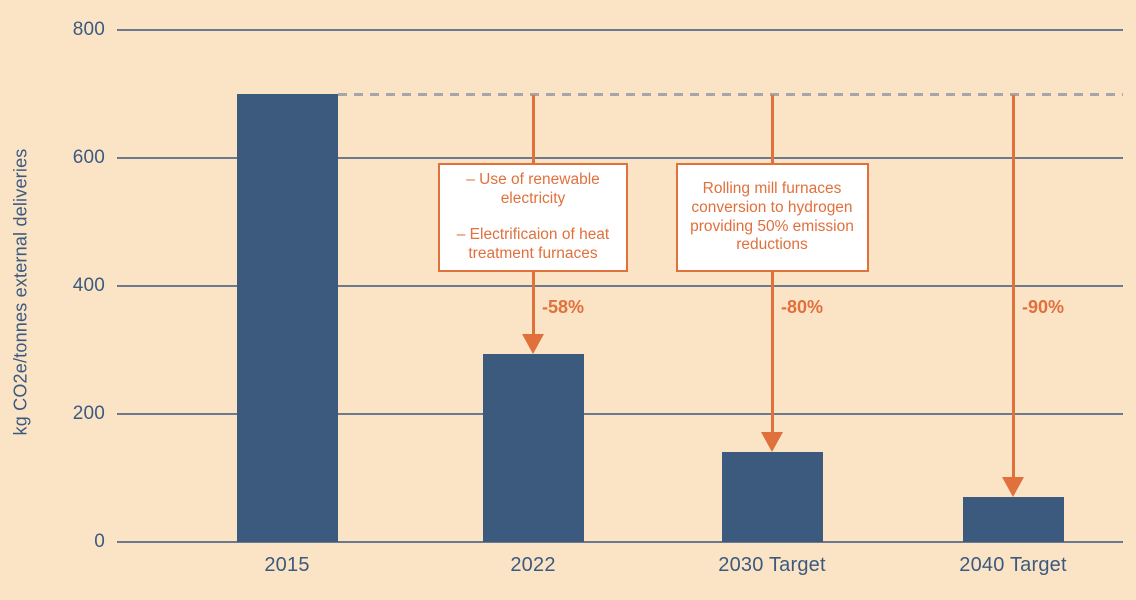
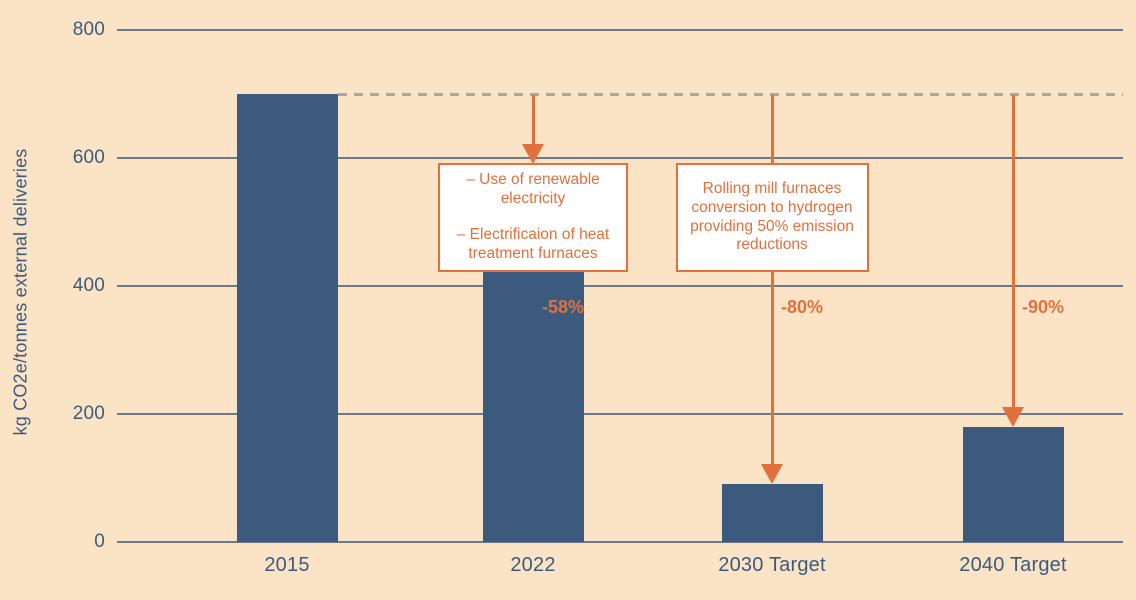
2022: 290 -> 590
2030 Target: 140 -> 90
2040 Target: 70 -> 180
